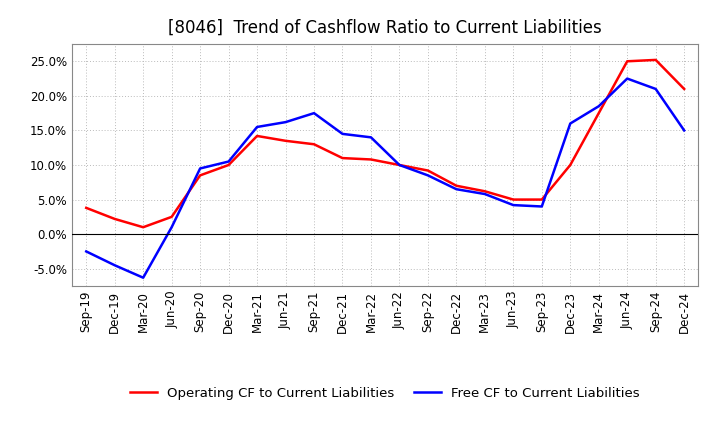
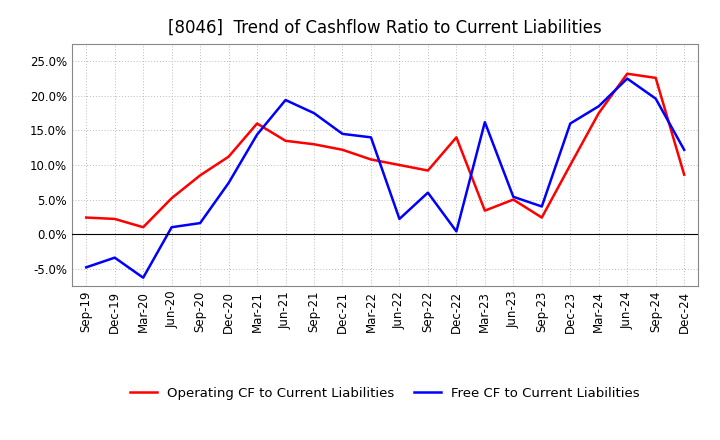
Operating CF to Current Liabilities/Sep-19: 3.8% -> 2.4%
Free CF to Current Liabilities/Sep-19: -2.5% -> -4.8%
Free CF to Current Liabilities/Dec-19: -4.5% -> -3.4%
Operating CF to Current Liabilities/Jun-20: 2.5% -> 5.2%
Free CF to Current Liabilities/Sep-20: 9.5% -> 1.6%
Operating CF to Current Liabilities/Dec-20: 10.0% -> 11.2%
Free CF to Current Liabilities/Dec-20: 10.5% -> 7.4%
Operating CF to Current Liabilities/Mar-21: 14.2% -> 16.0%
Free CF to Current Liabilities/Mar-21: 15.5% -> 14.4%
Free CF to Current Liabilities/Jun-21: 16.2% -> 19.4%
Operating CF to Current Liabilities/Dec-21: 11.0% -> 12.2%
Free CF to Current Liabilities/Jun-22: 10.0% -> 2.2%
Free CF to Current Liabilities/Sep-22: 8.5% -> 6.0%
Operating CF to Current Liabilities/Dec-22: 7.0% -> 14.0%
Free CF to Current Liabilities/Dec-22: 6.5% -> 0.4%
Operating CF to Current Liabilities/Mar-23: 6.2% -> 3.4%
Free CF to Current Liabilities/Mar-23: 5.8% -> 16.2%
Free CF to Current Liabilities/Jun-23: 4.2% -> 5.4%
Operating CF to Current Liabilities/Sep-23: 5.0% -> 2.4%
Operating CF to Current Liabilities/Jun-24: 25.0% -> 23.2%
Operating CF to Current Liabilities/Sep-24: 25.2% -> 22.6%
Free CF to Current Liabilities/Sep-24: 21.0% -> 19.6%
Operating CF to Current Liabilities/Dec-24: 21.0% -> 8.6%
Free CF to Current Liabilities/Dec-24: 15.0% -> 12.2%
